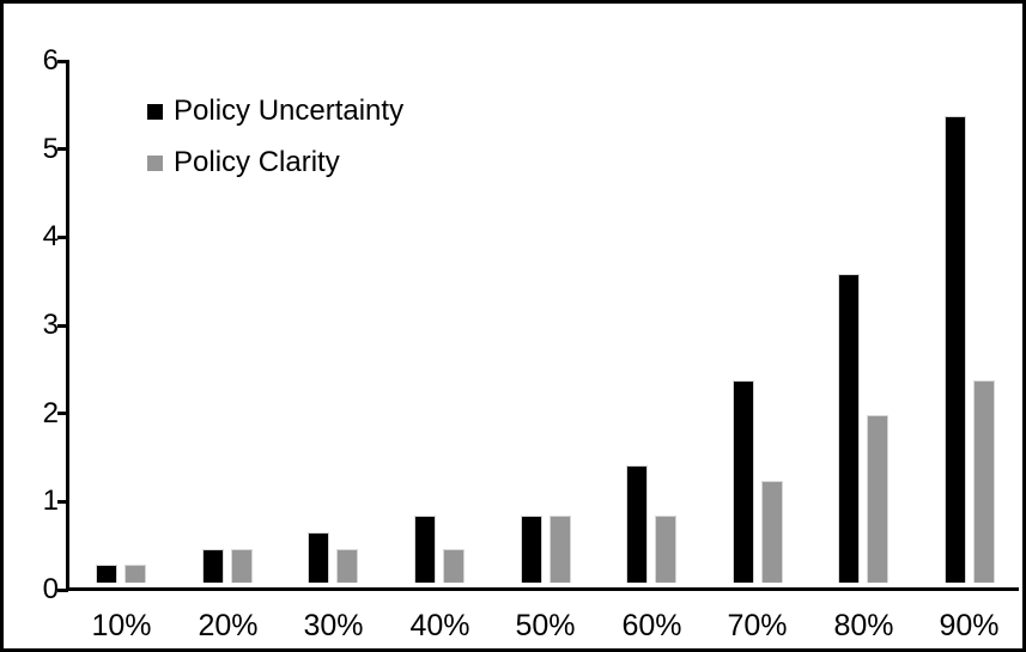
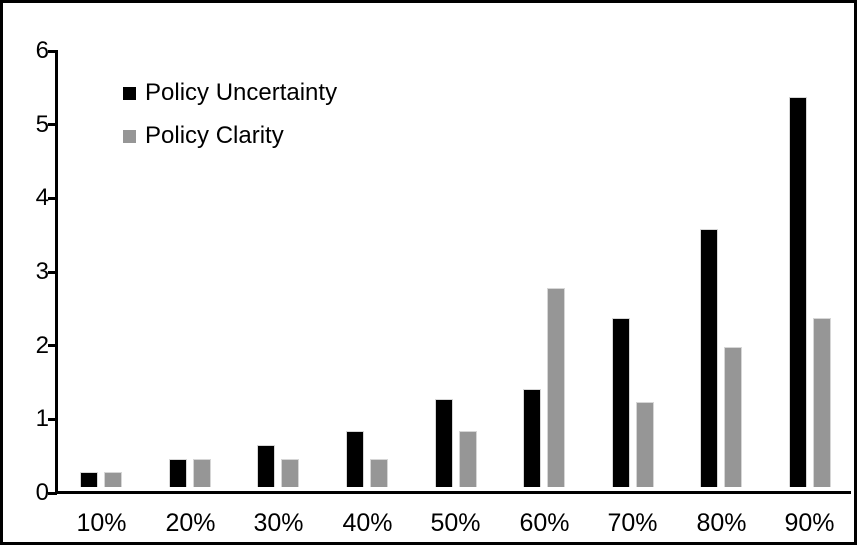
Policy Uncertainty/50%: 0.8 -> 1.2
Policy Clarity/60%: 0.8 -> 2.7
